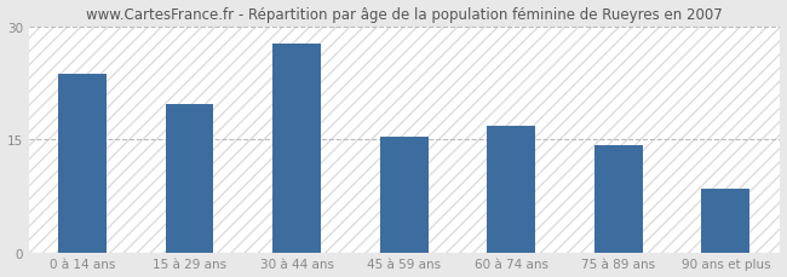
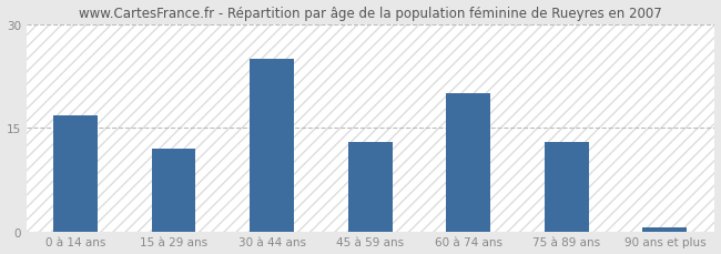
0 à 14 ans: 23.6 -> 16.7
15 à 29 ans: 19.6 -> 12.0
30 à 44 ans: 27.6 -> 25.0
45 à 59 ans: 15.4 -> 13.0
60 à 74 ans: 16.8 -> 20.0
75 à 89 ans: 14.2 -> 13.0
90 ans et plus: 8.4 -> 0.5
